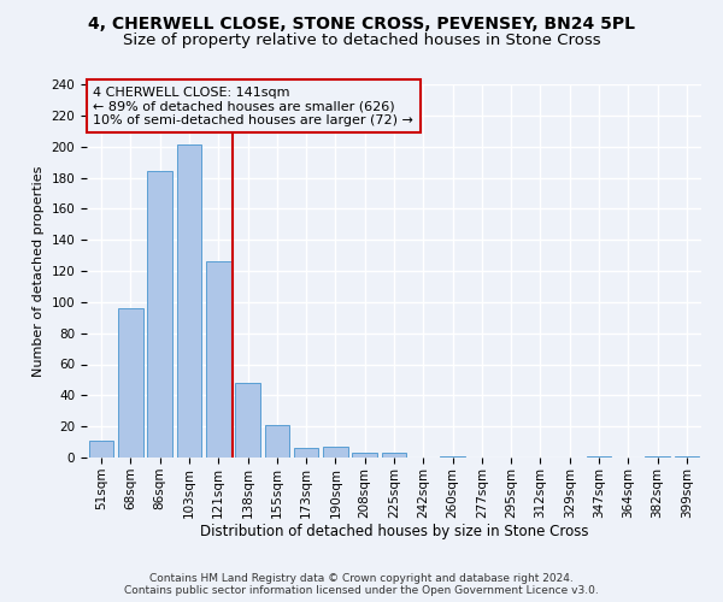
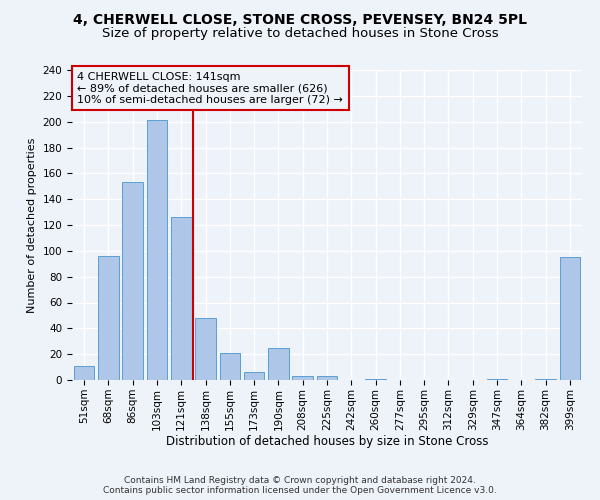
86sqm: 184 -> 153
190sqm: 7 -> 25
399sqm: 1 -> 95
